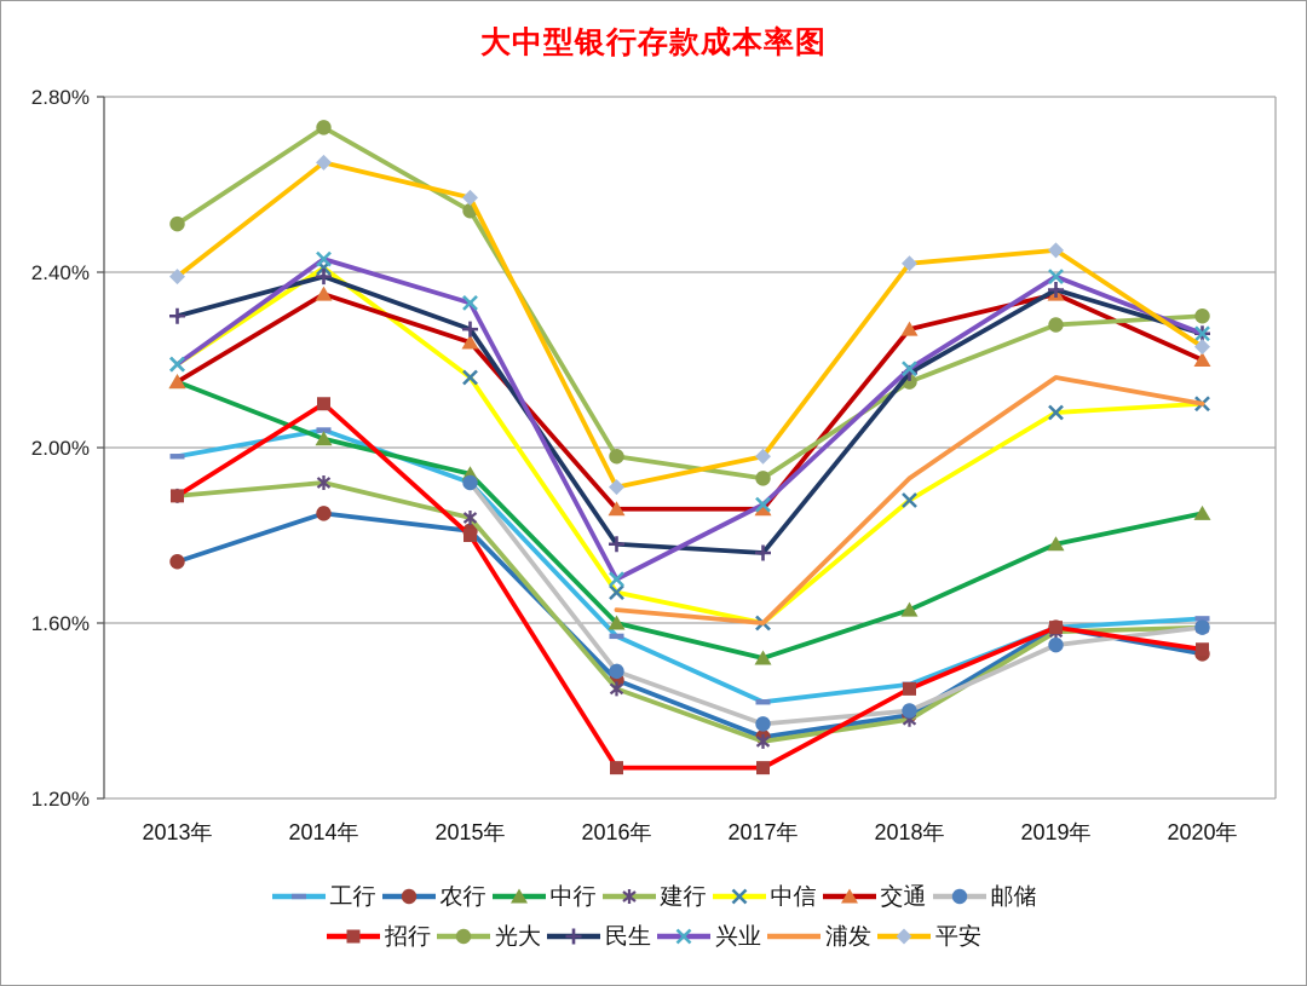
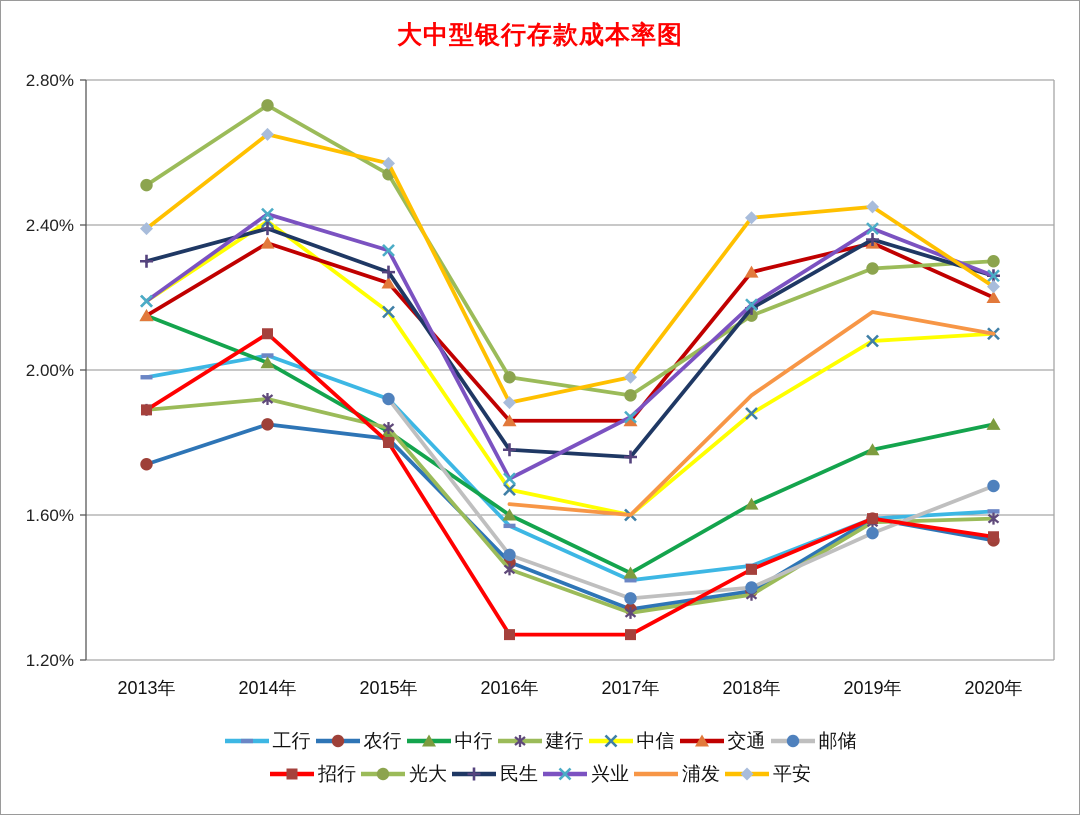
中行/2015年: 1.94% -> 1.83%
中行/2017年: 1.52% -> 1.44%
邮储/2020年: 1.59% -> 1.68%
